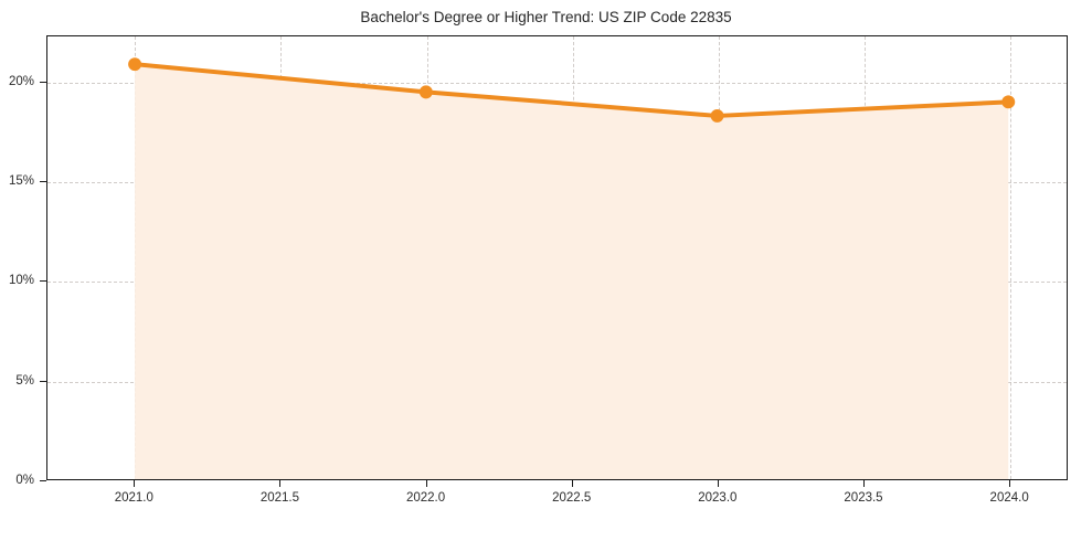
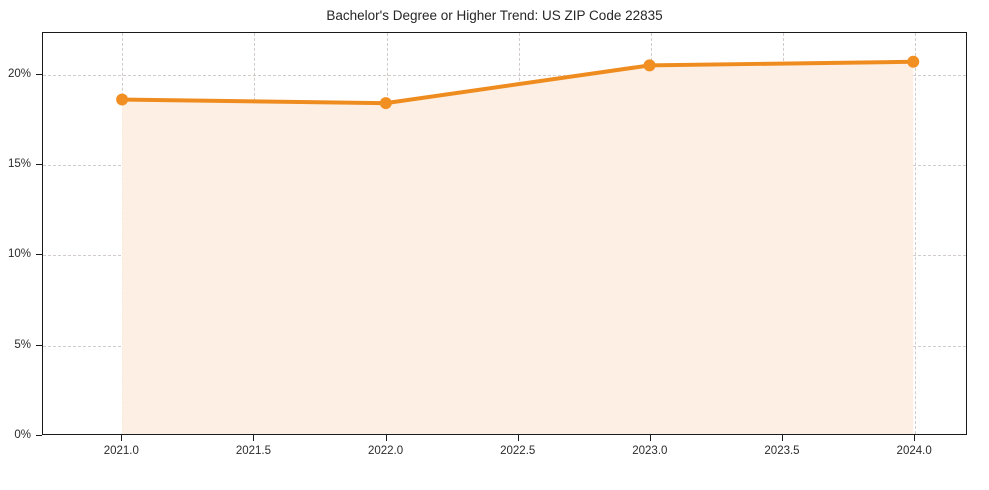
2021.0: 20.9% -> 18.6%
2022.0: 19.5% -> 18.4%
2023.0: 18.3% -> 20.5%
2024.0: 19.0% -> 20.7%
